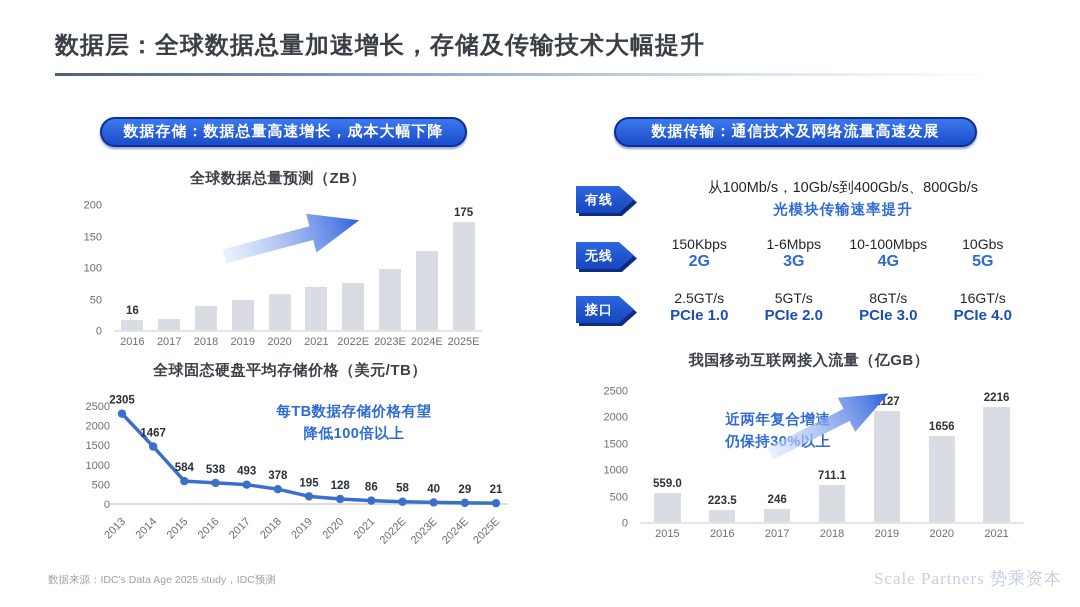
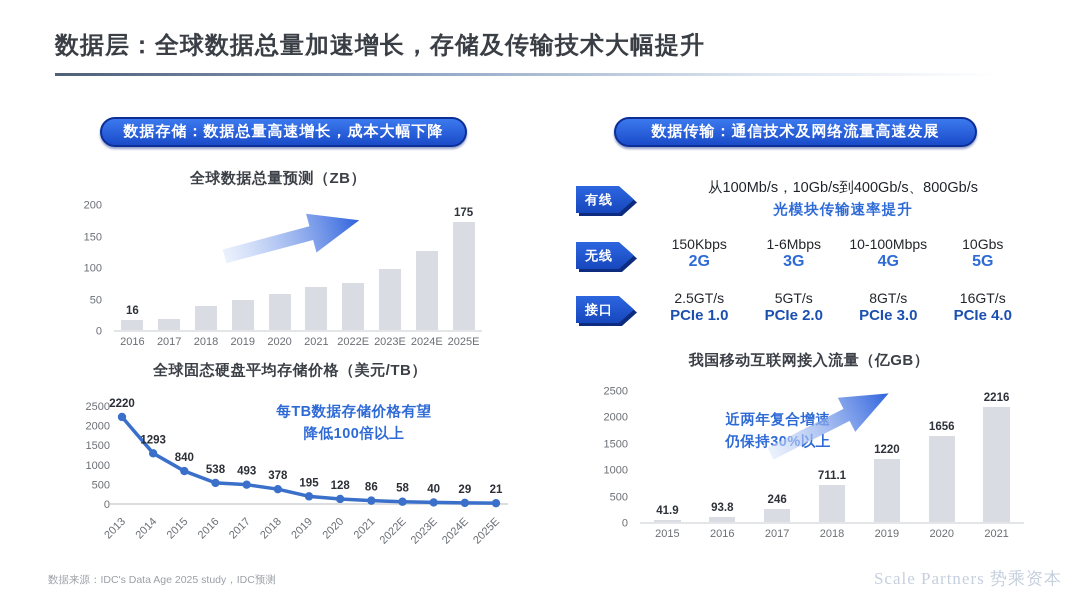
全球固态硬盘平均存储价格（美元/TB）/2013: 2305 -> 2220
全球固态硬盘平均存储价格（美元/TB）/2014: 1467 -> 1293
全球固态硬盘平均存储价格（美元/TB）/2015: 584 -> 840
我国移动互联网接入流量（亿GB）/2015: 559.0 -> 41.9
我国移动互联网接入流量（亿GB）/2016: 223.5 -> 93.8
我国移动互联网接入流量（亿GB）/2019: 2127 -> 1220
